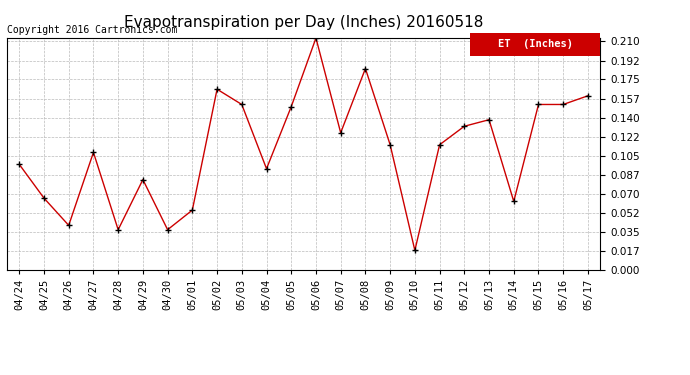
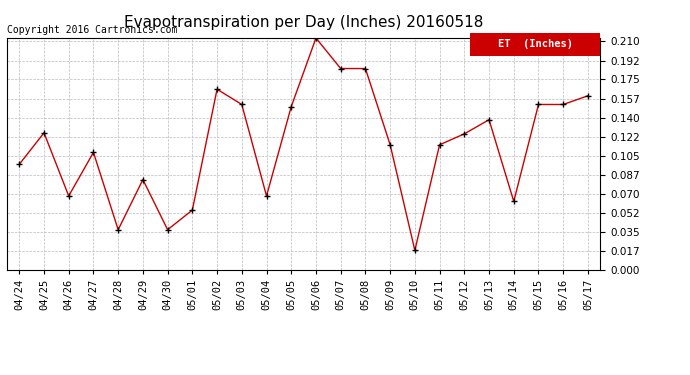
04/25: 0.066 -> 0.126
04/26: 0.041 -> 0.068
05/04: 0.093 -> 0.068
05/07: 0.126 -> 0.185
05/12: 0.132 -> 0.125
